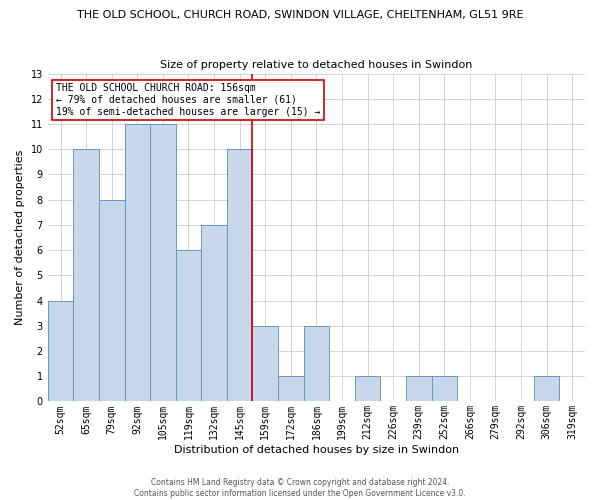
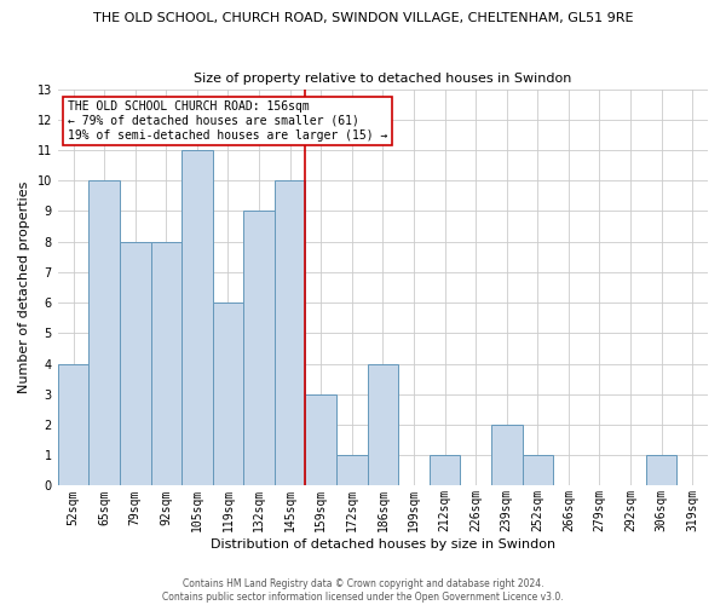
92sqm: 11 -> 8
132sqm: 7 -> 9
186sqm: 3 -> 4
239sqm: 1 -> 2
